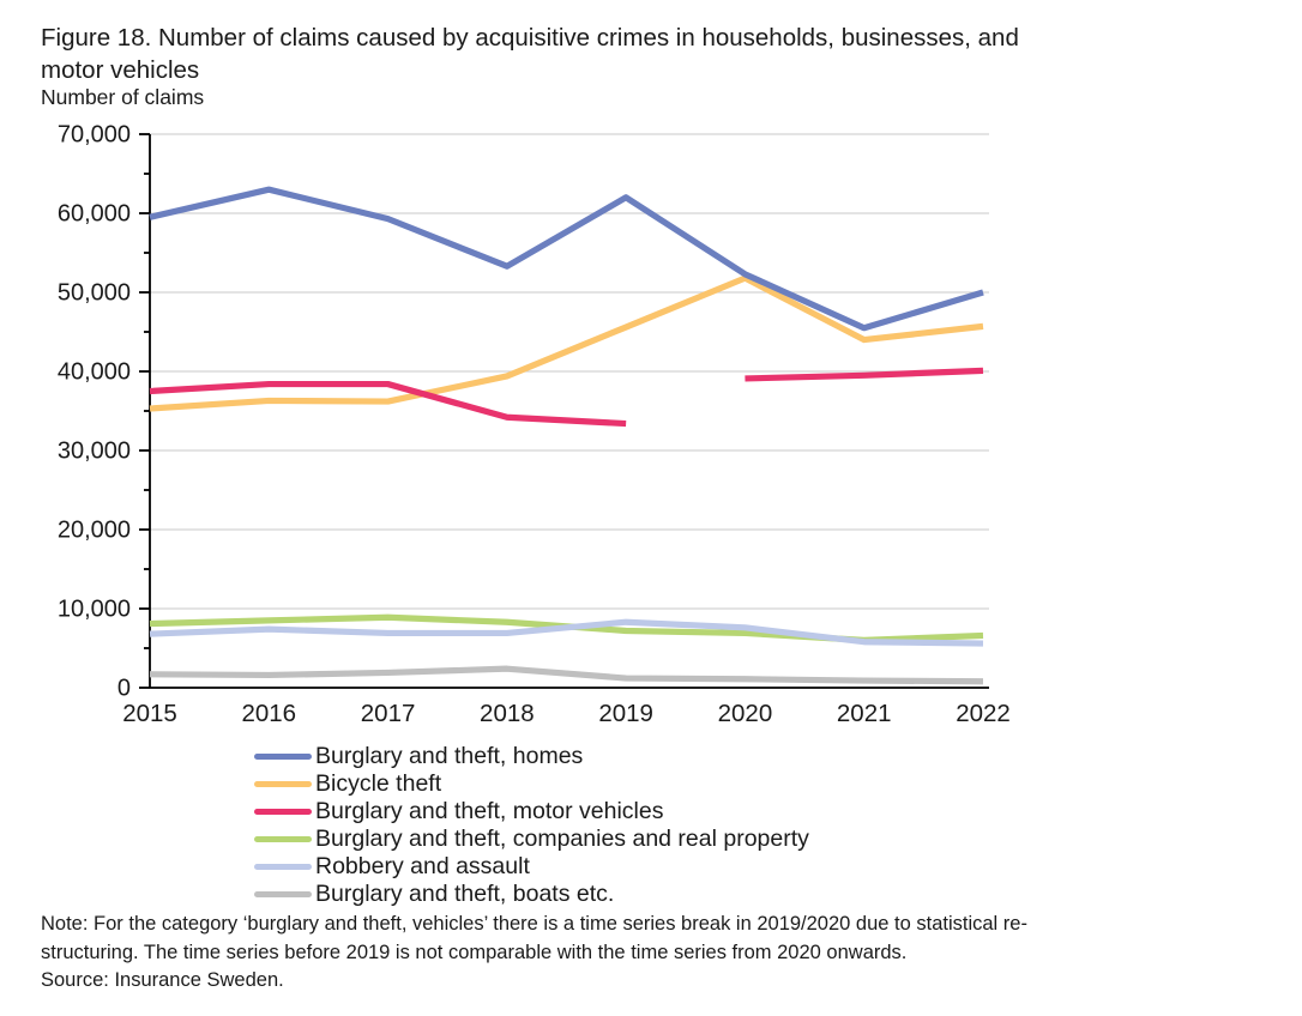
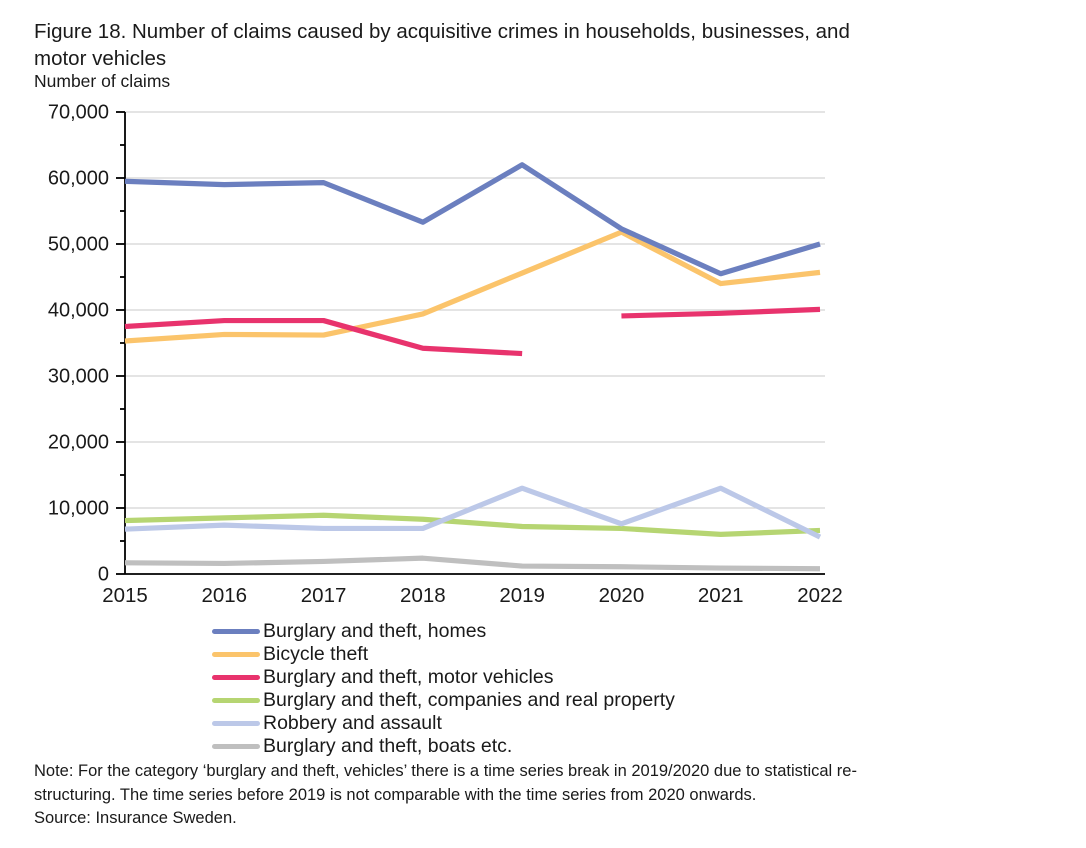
Burglary and theft, homes/2016: 63000 -> 59000
Robbery and assault/2019: 8000 -> 13000
Robbery and assault/2021: 6000 -> 13000
